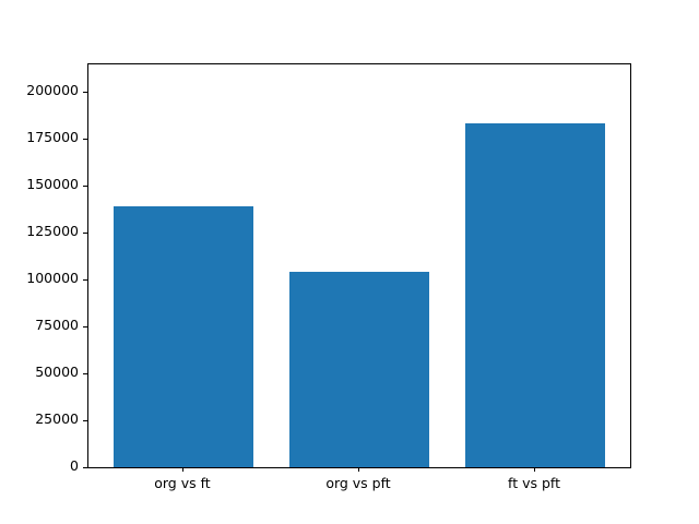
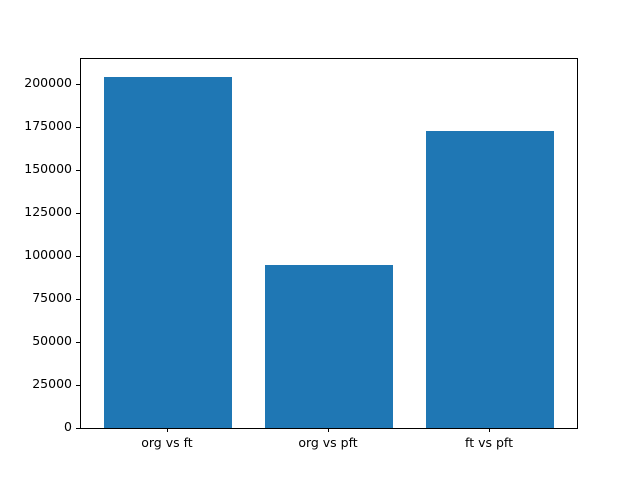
org vs ft: 139000 -> 204000
org vs pft: 104000 -> 95000
ft vs pft: 183000 -> 173000
